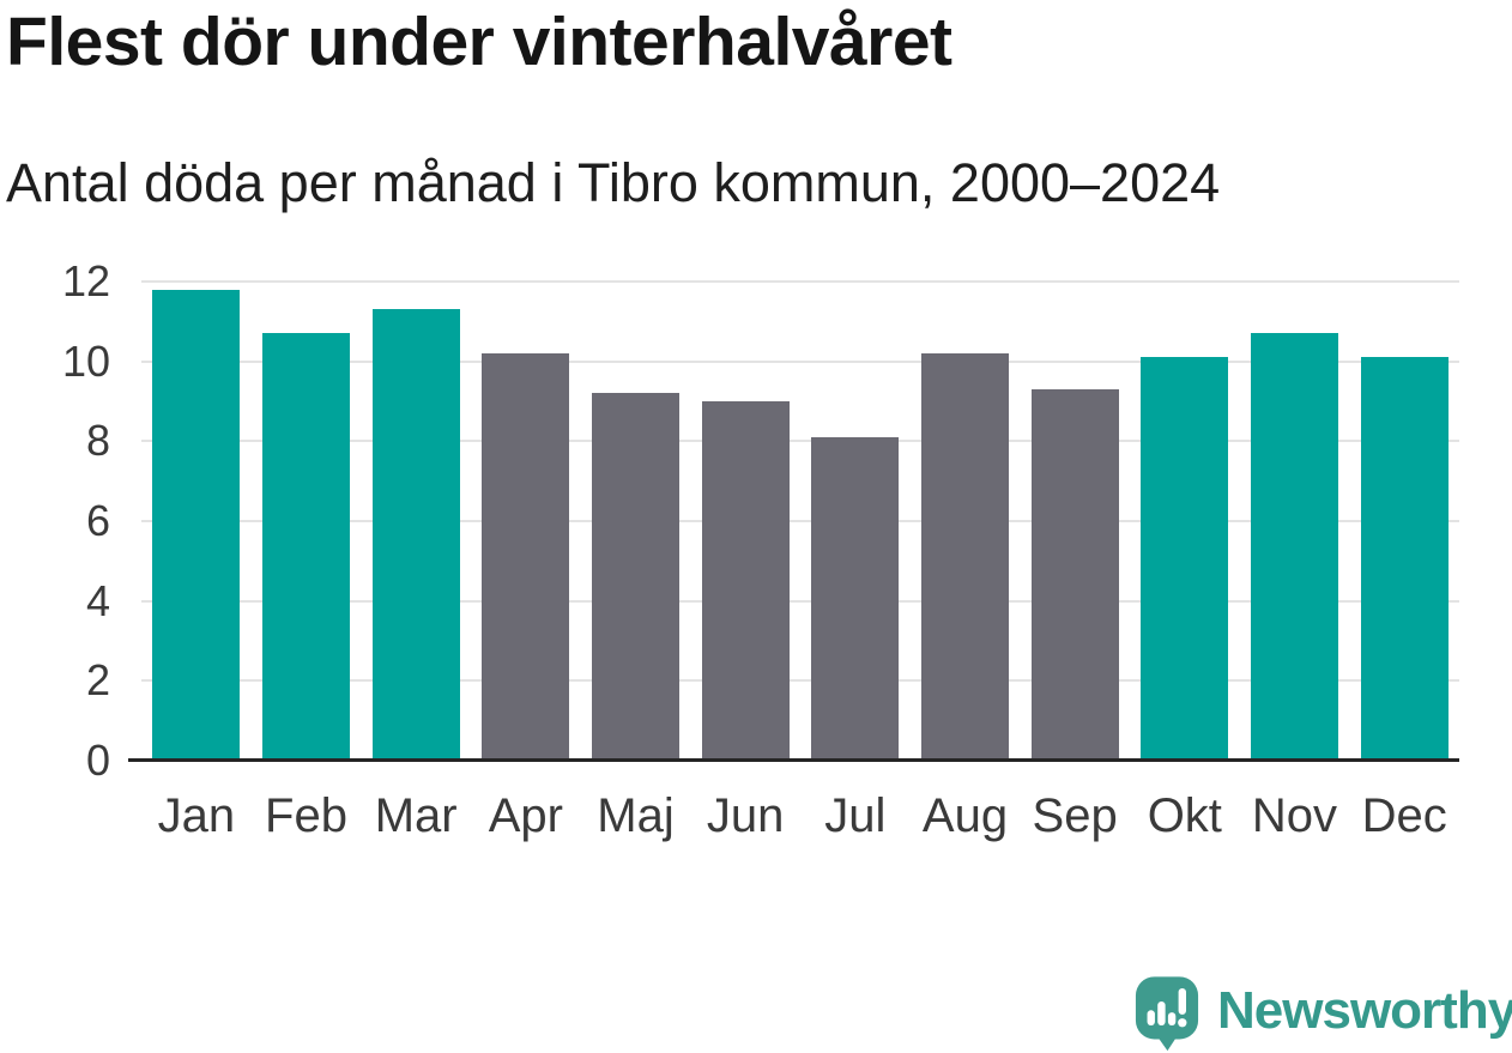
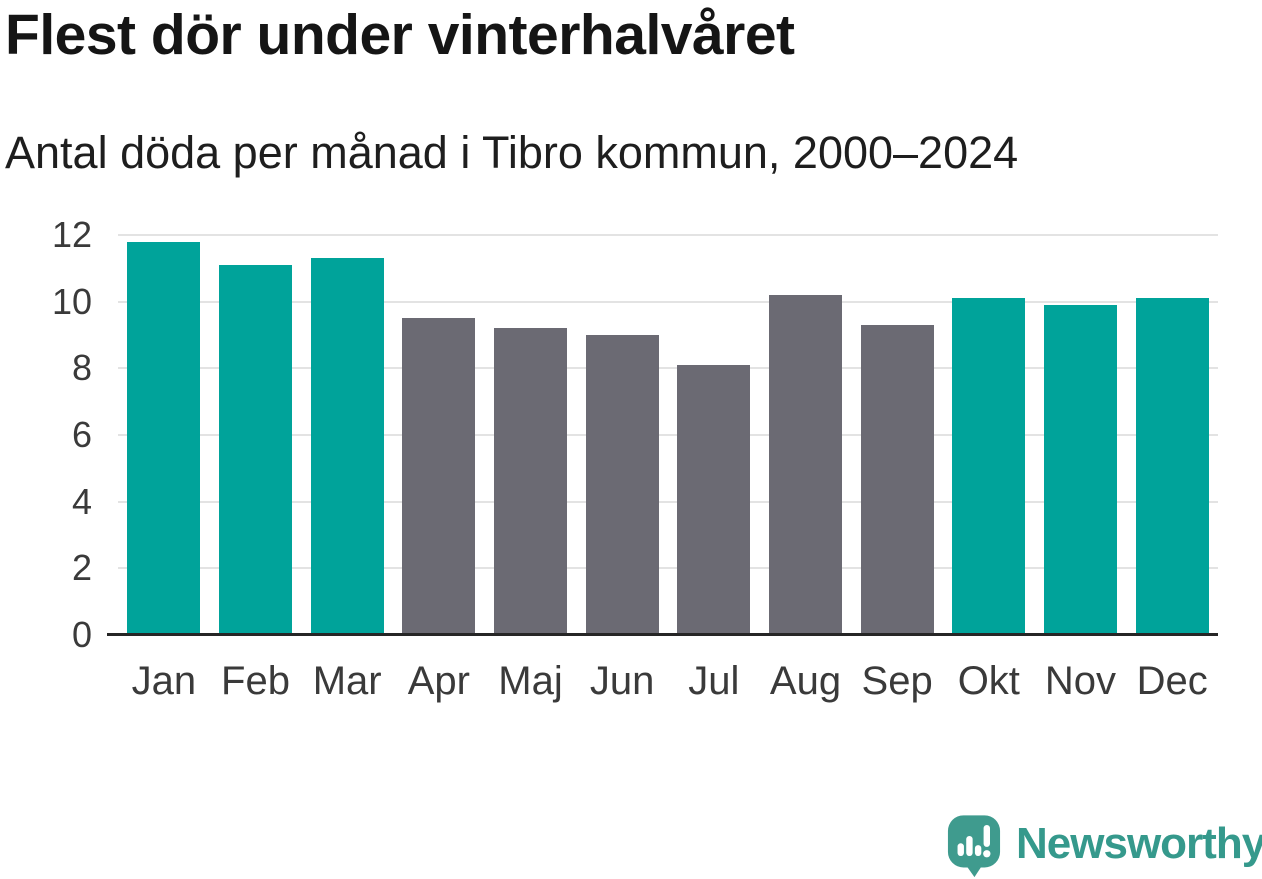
Feb: 10.7 -> 11.1
Apr: 10.2 -> 9.5
Nov: 10.7 -> 9.9
